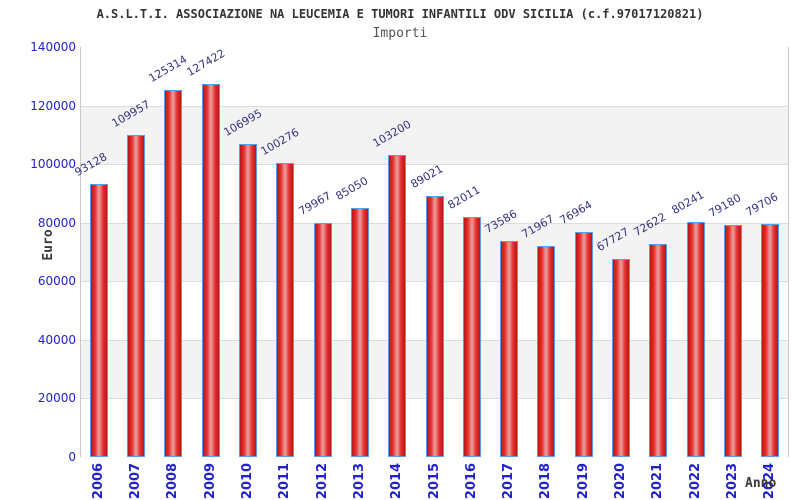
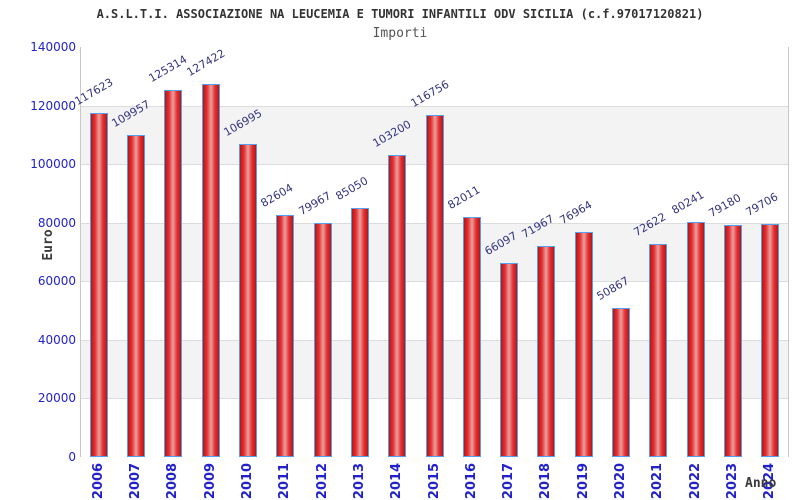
2006: 93128 -> 117623
2011: 100276 -> 82604
2015: 89021 -> 116756
2017: 73586 -> 66097
2020: 67727 -> 50867
